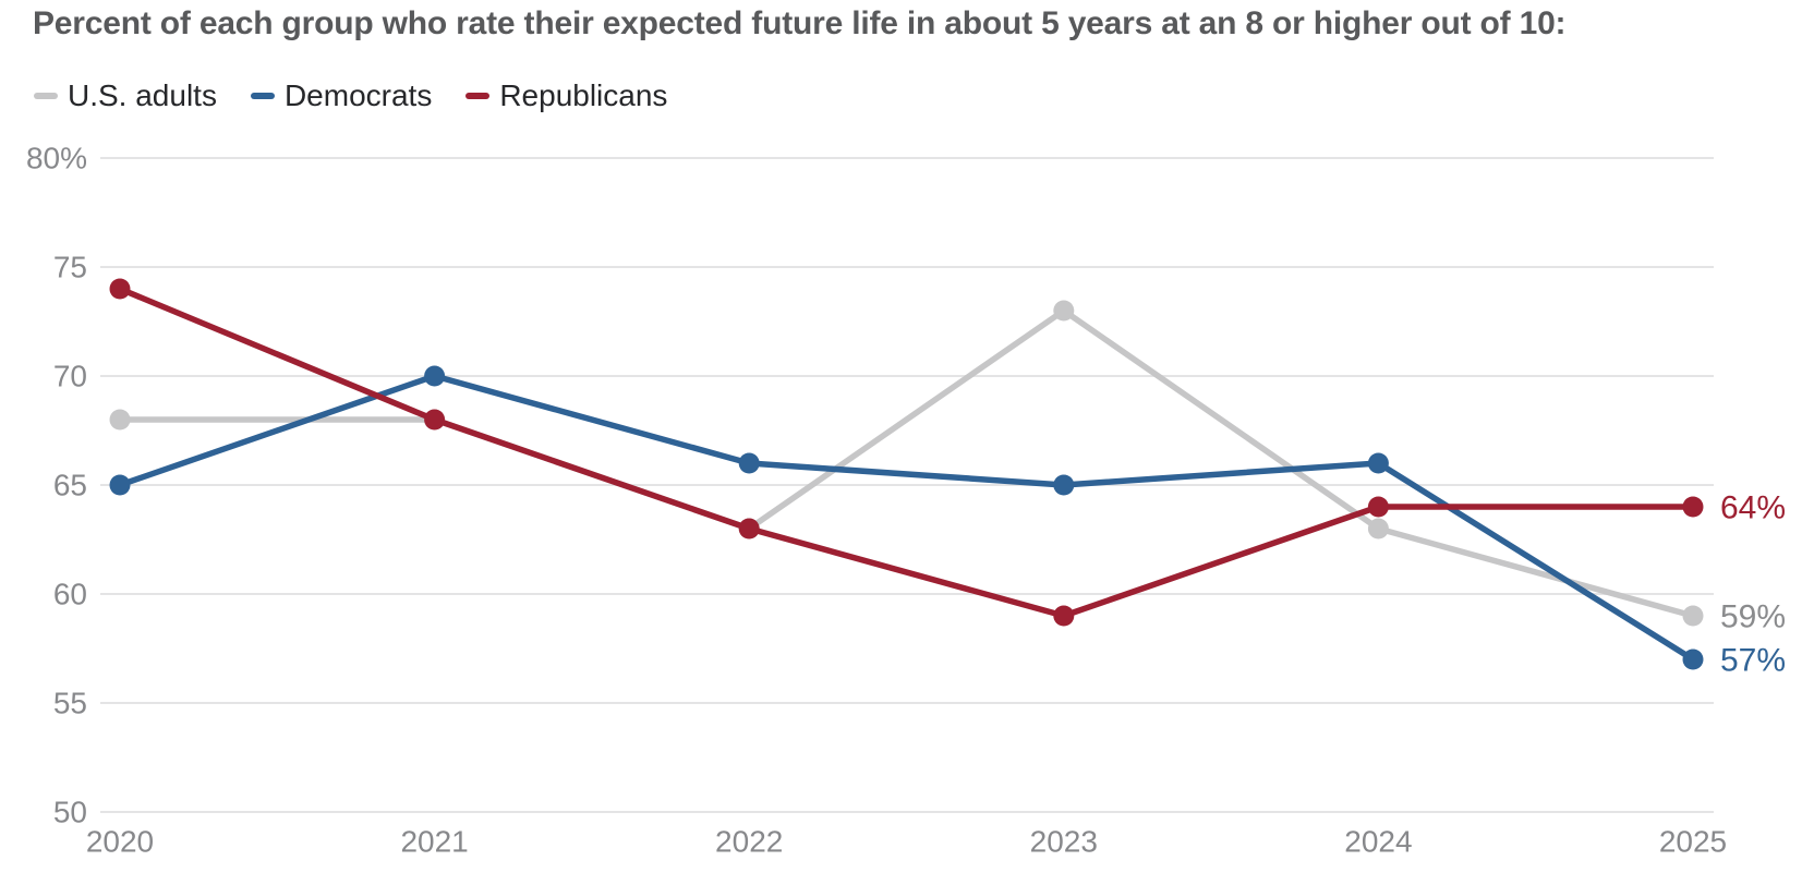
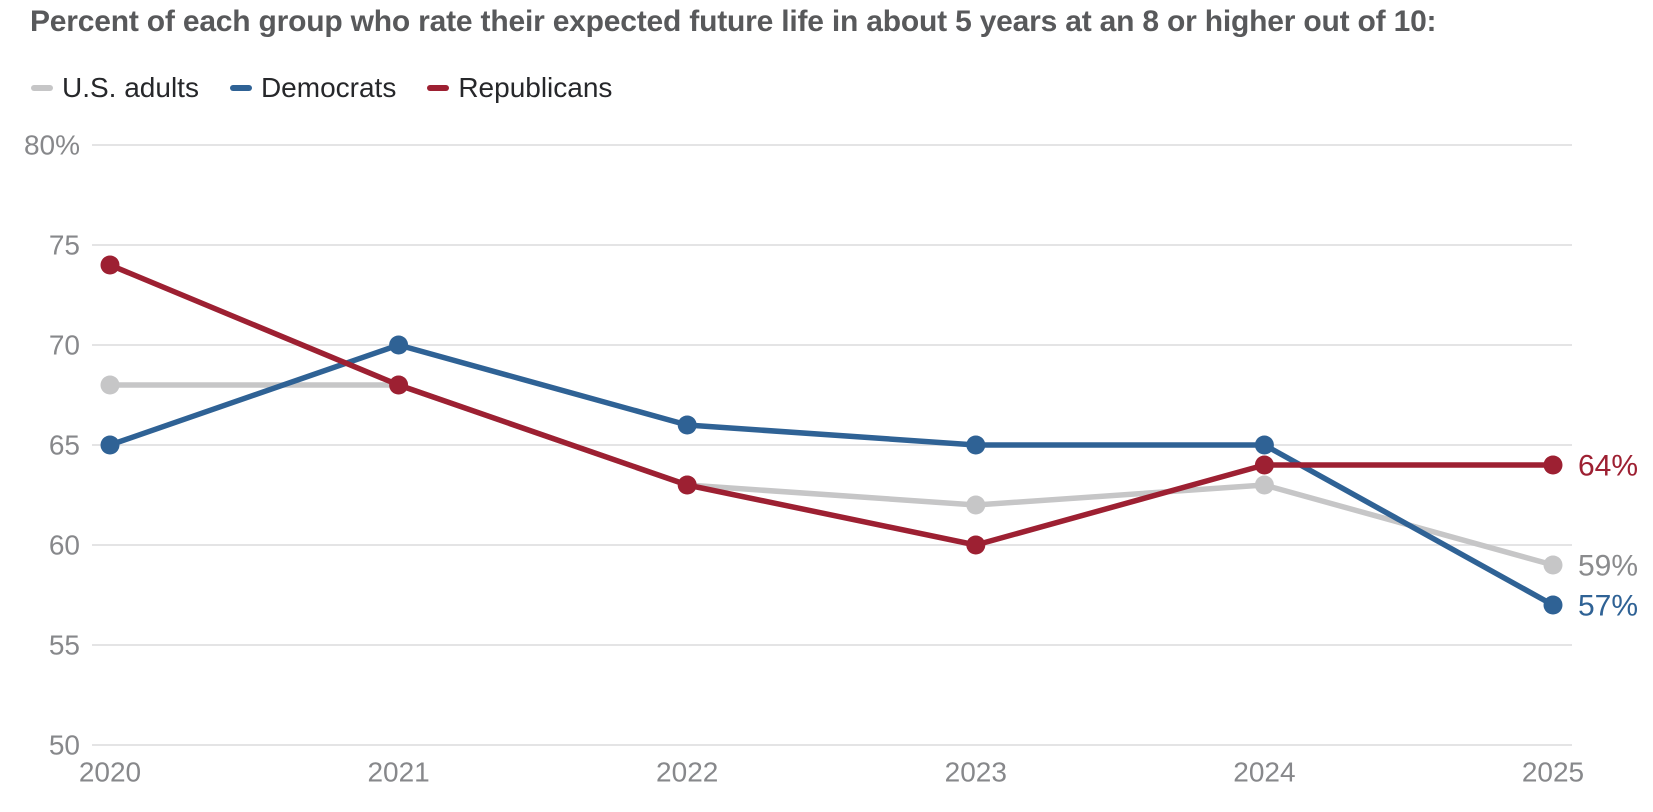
U.S. adults/2023: 73% -> 62%
Republicans/2023: 59% -> 60%
Democrats/2024: 66% -> 65%
